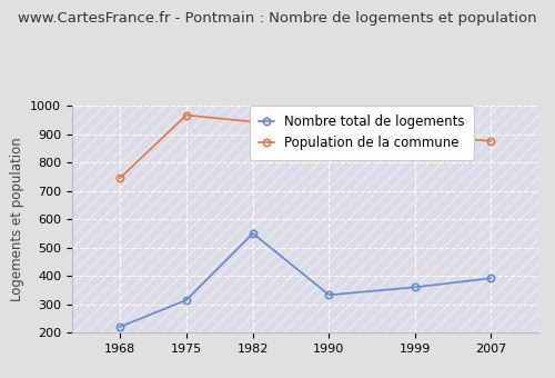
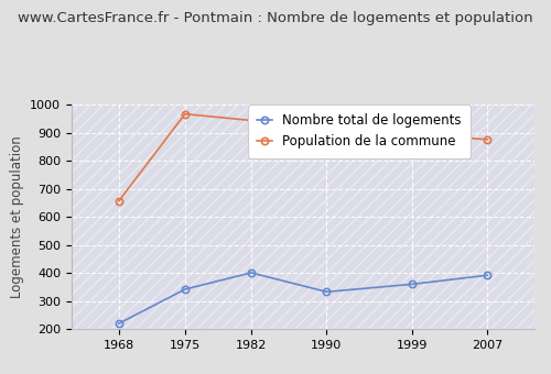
Population de la commune/1968: 745 -> 657
Nombre total de logements/1975: 315 -> 342
Nombre total de logements/1982: 550 -> 401
